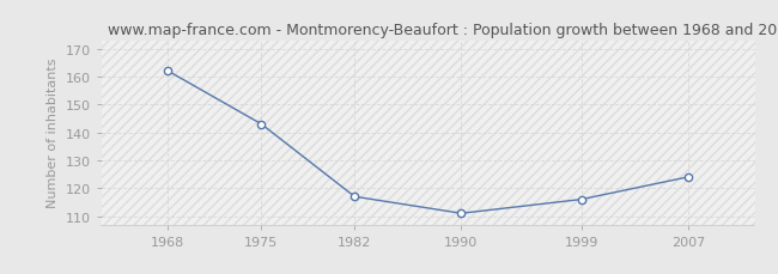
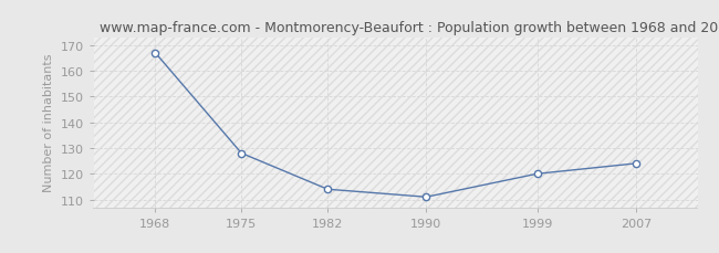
1968: 162 -> 167
1975: 143 -> 128
1982: 117 -> 114
1999: 116 -> 120
